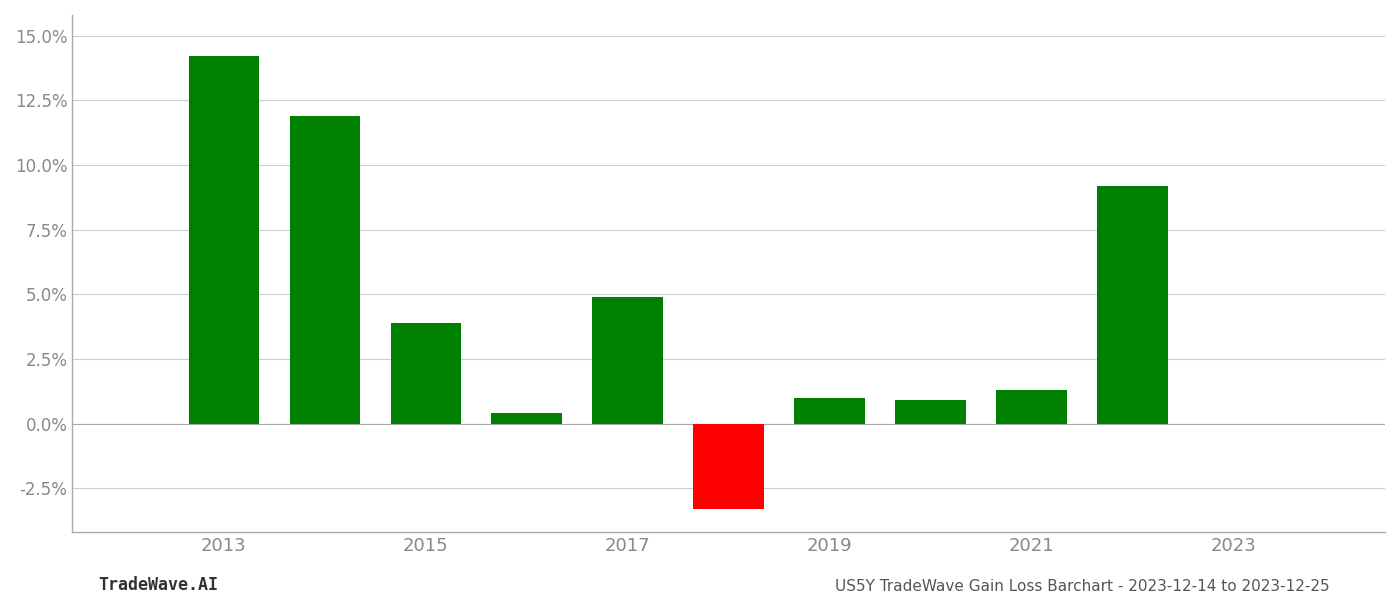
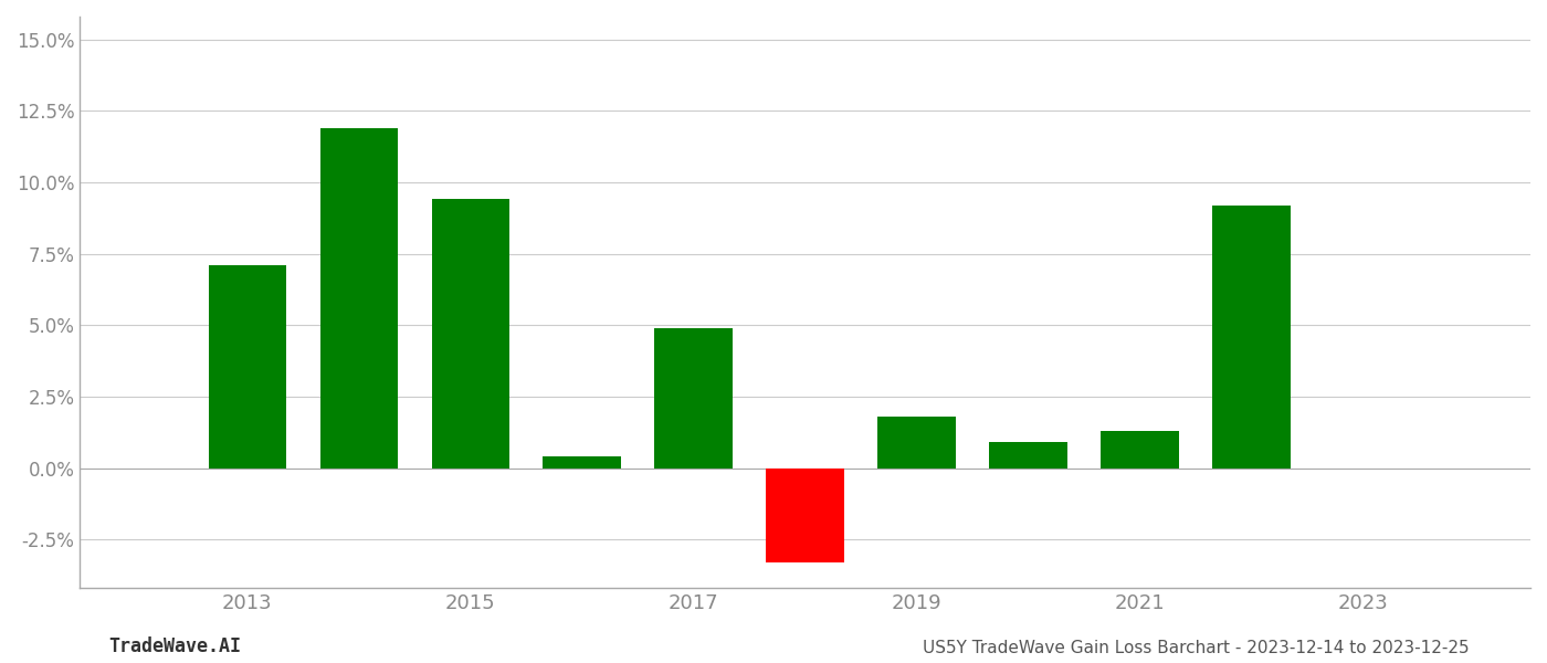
2013: 14.2% -> 7.1%
2015: 3.9% -> 9.4%
2019: 1.0% -> 1.8%
